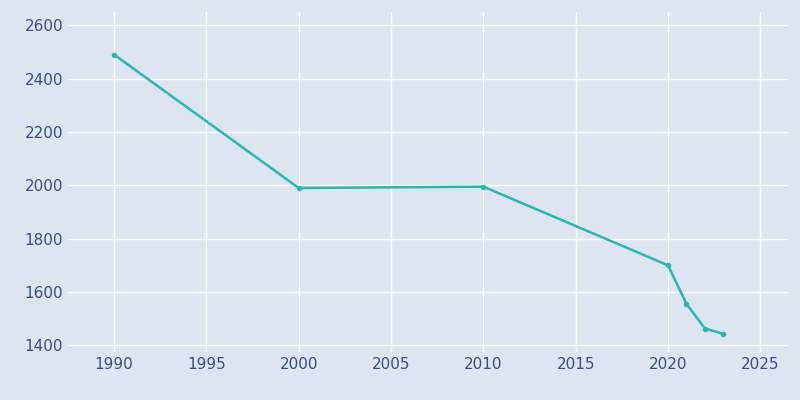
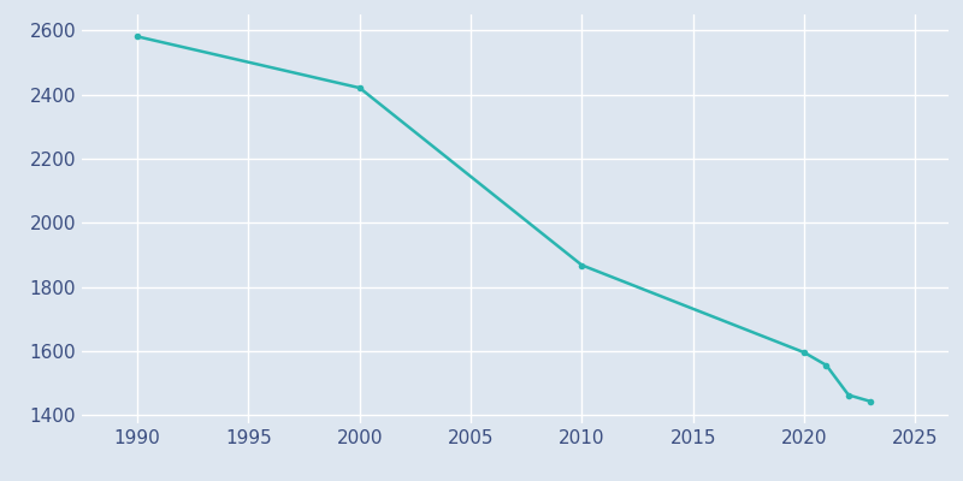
1990: 2490 -> 2581
2000: 1990 -> 2421
2010: 1995 -> 1868
2020: 1700 -> 1596
